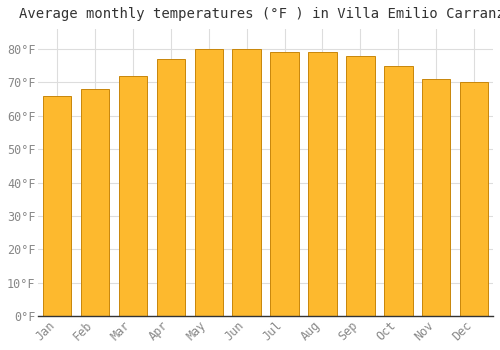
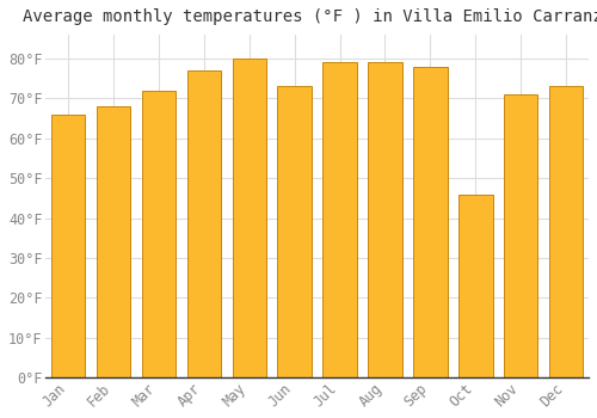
Jun: 80°F -> 73°F
Oct: 75°F -> 46°F
Dec: 70°F -> 73°F
